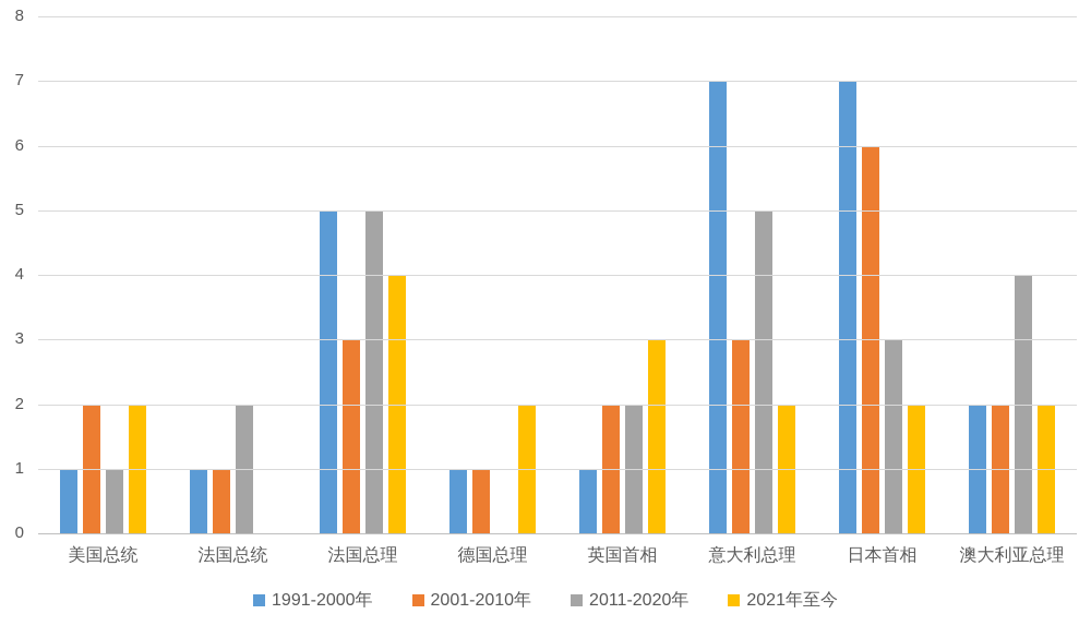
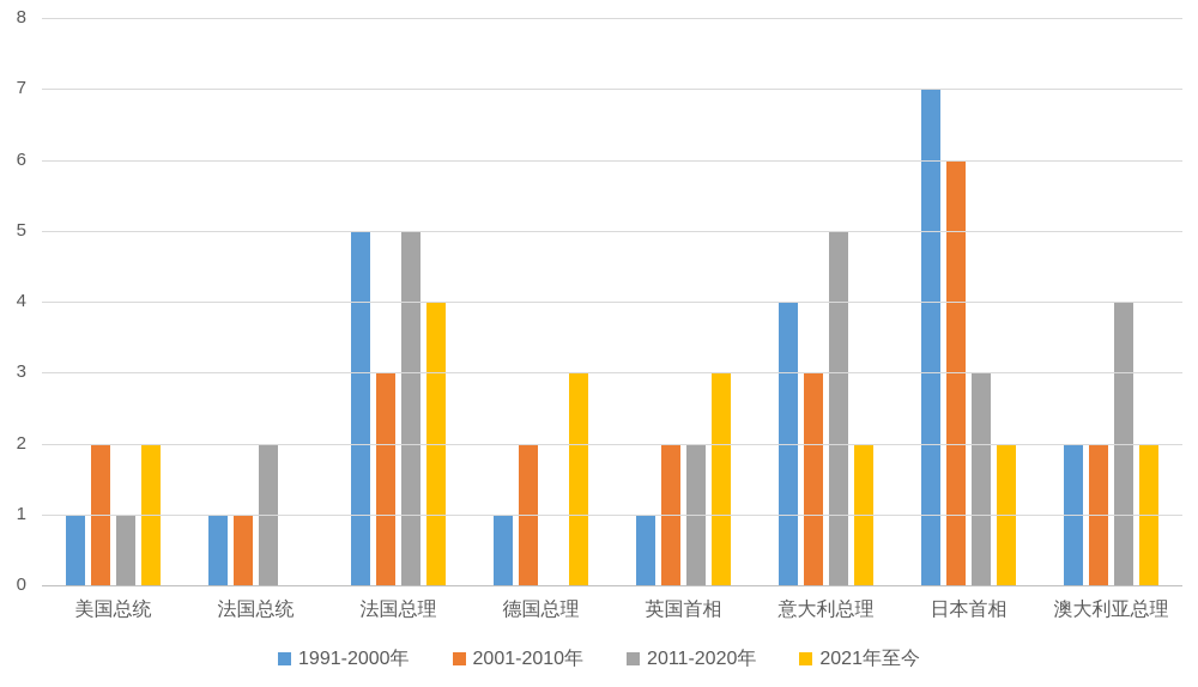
2001-2010年/德国总理: 1 -> 2
2021年至今/德国总理: 2 -> 3
1991-2000年/意大利总理: 7 -> 4
